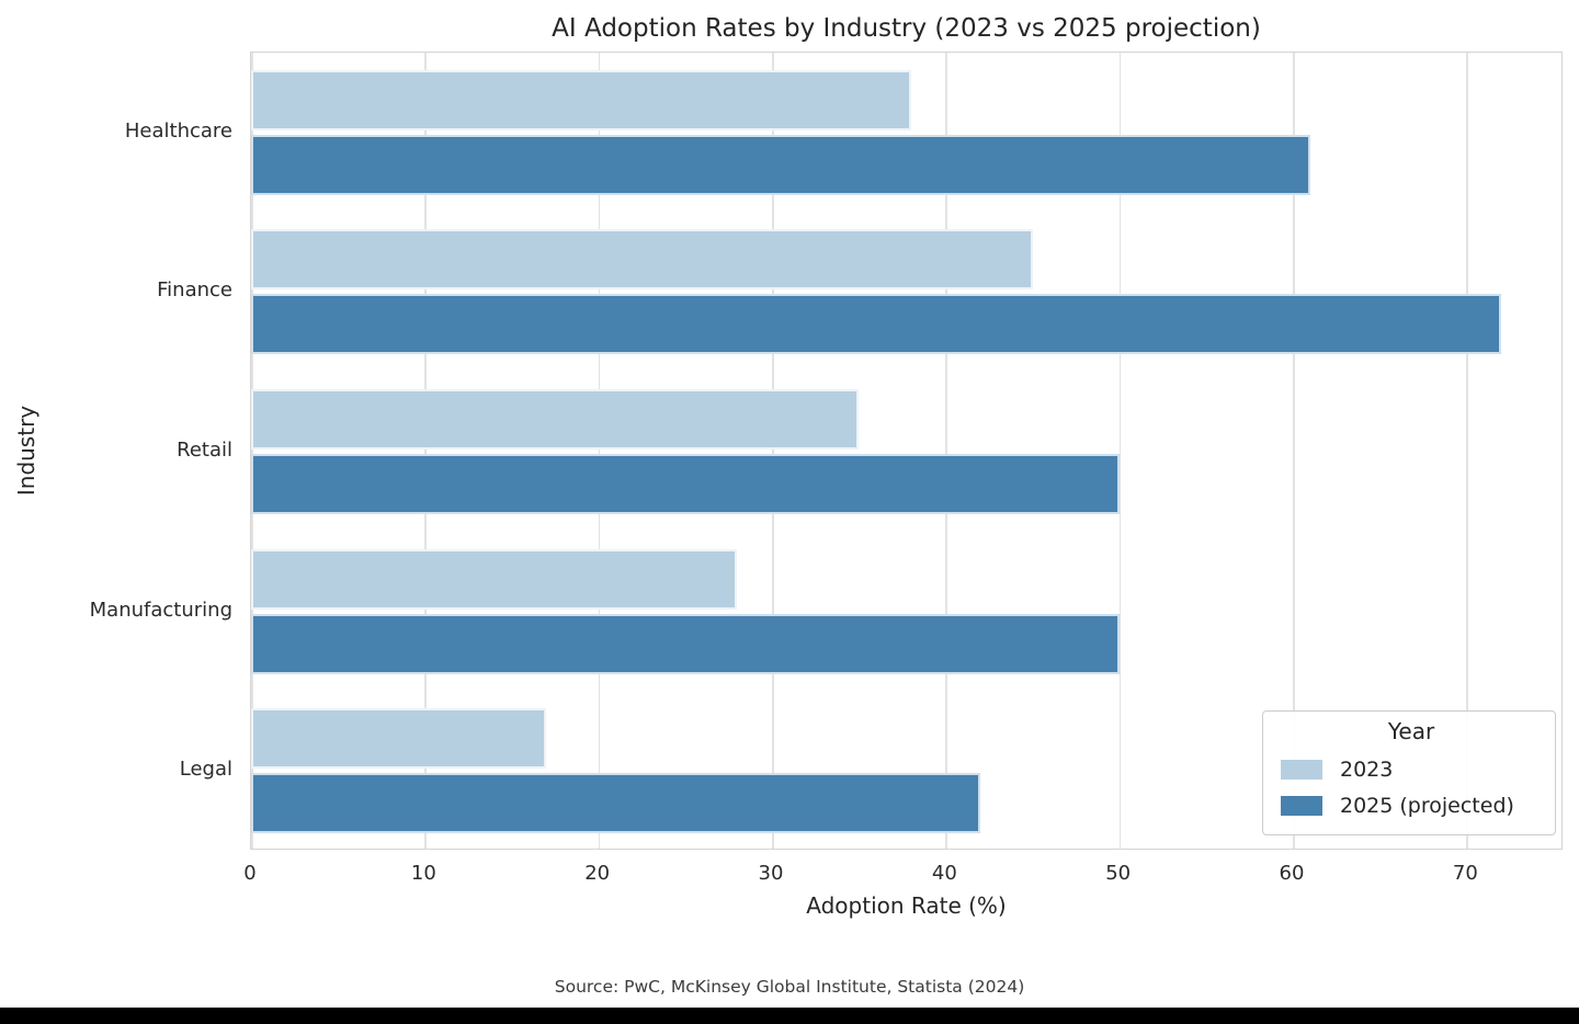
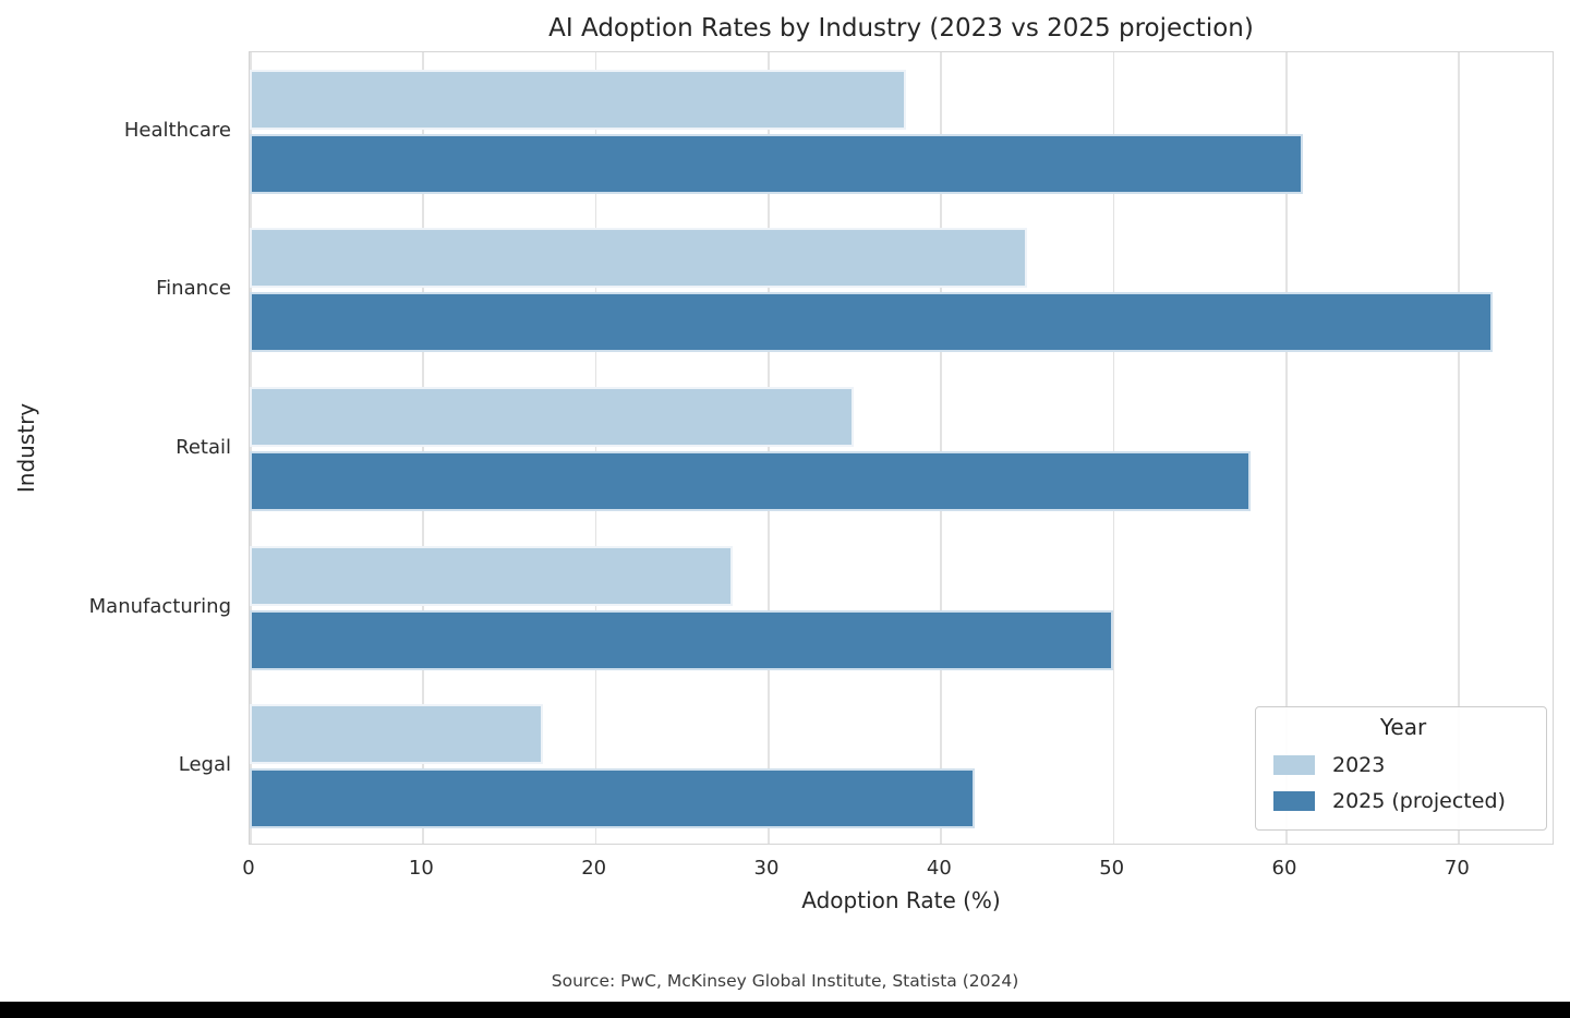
2025 (projected)/Retail: 50 -> 58
